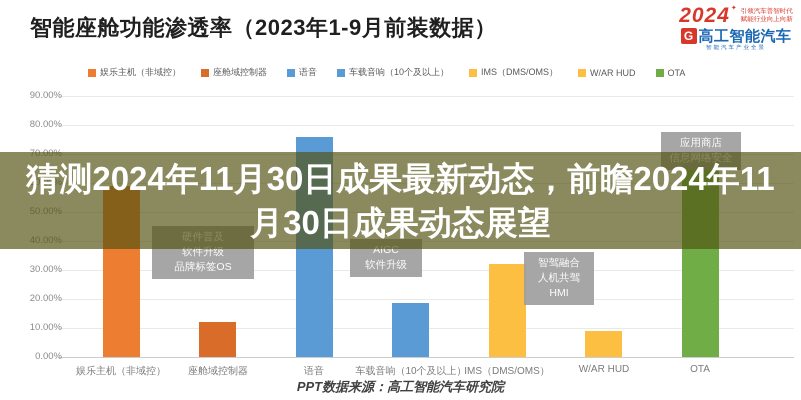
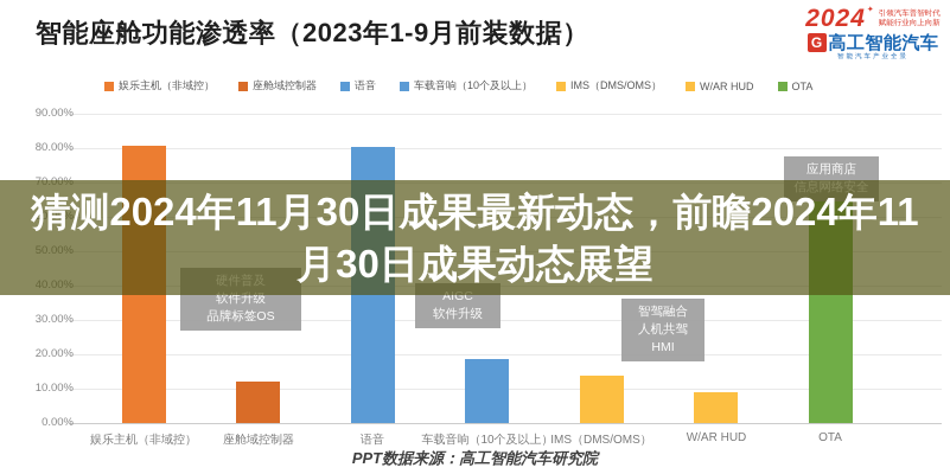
娱乐主机（非域控）: 59% -> 81%
语音: 76% -> 80%
IMS（DMS/OMS）: 32% -> 14%
